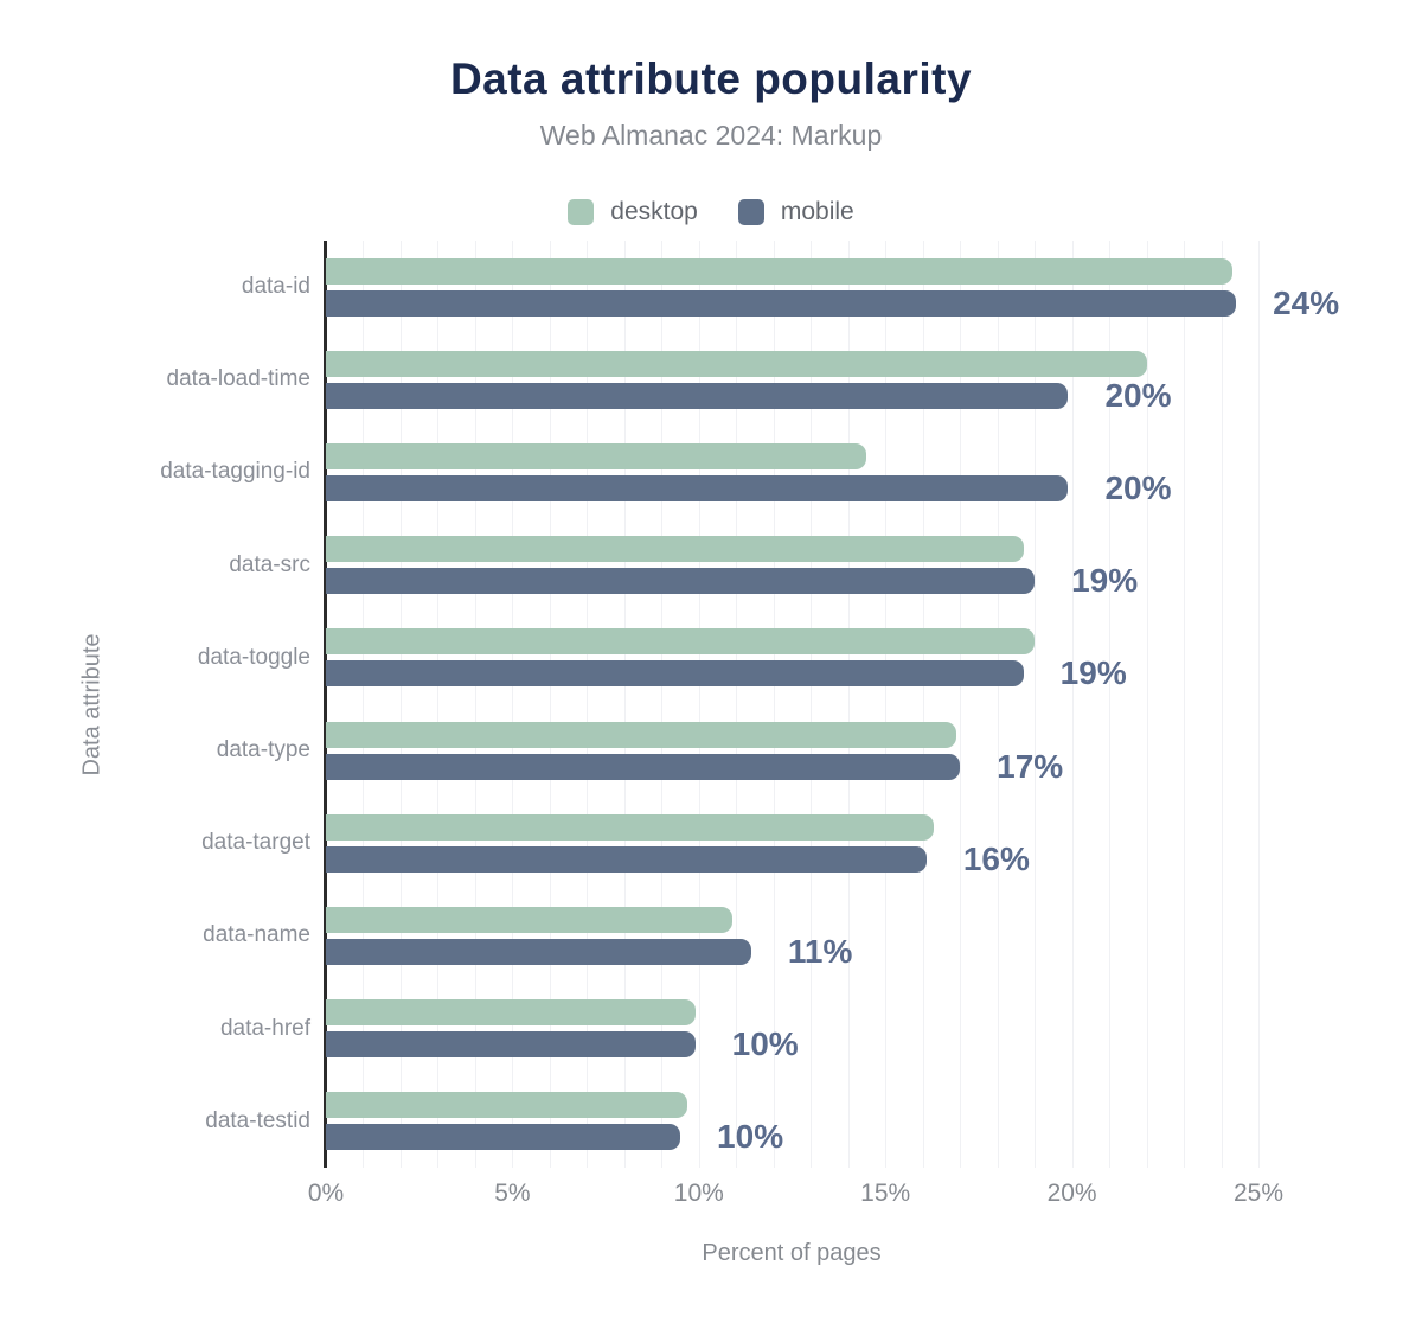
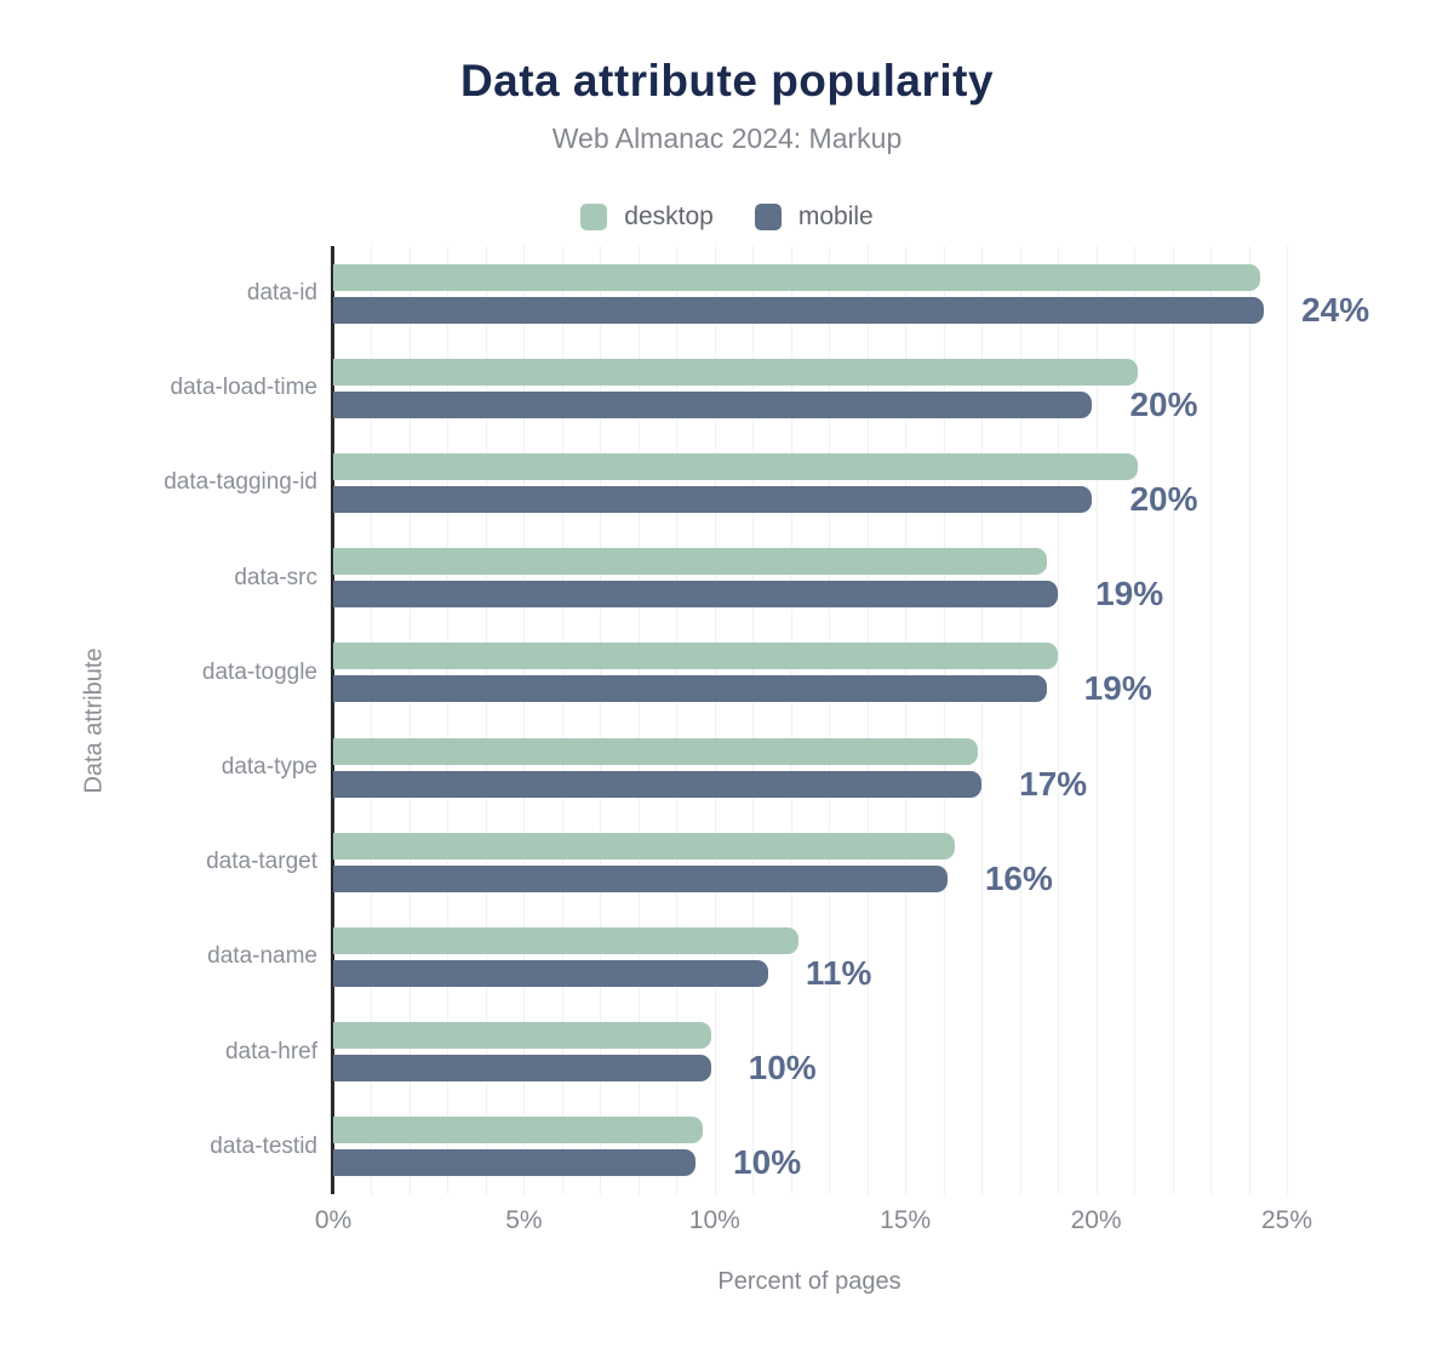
desktop/data-load-time: 22.0% -> 21.1%
desktop/data-tagging-id: 14.5% -> 21.1%
desktop/data-name: 10.9% -> 12.2%
